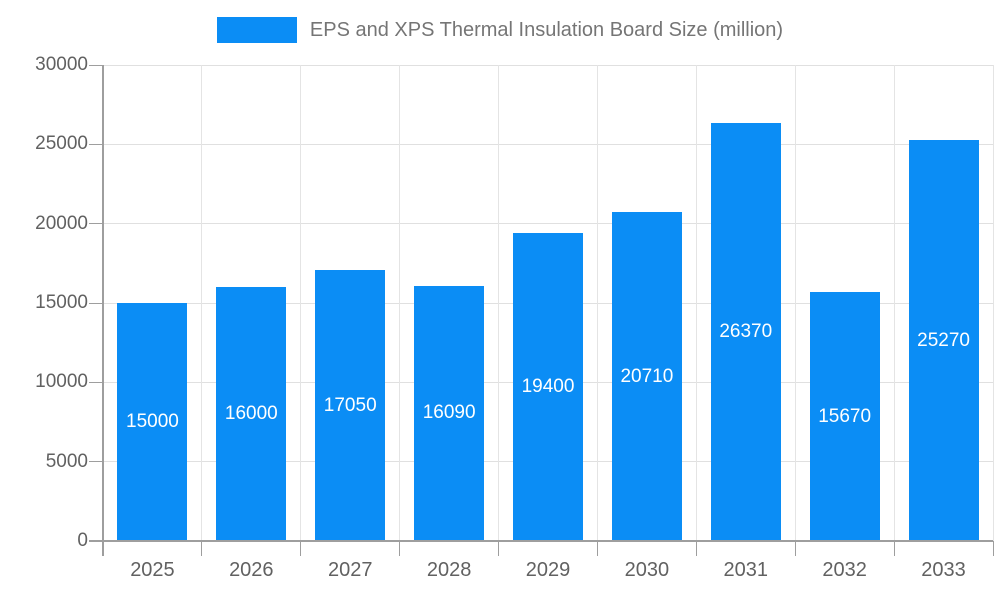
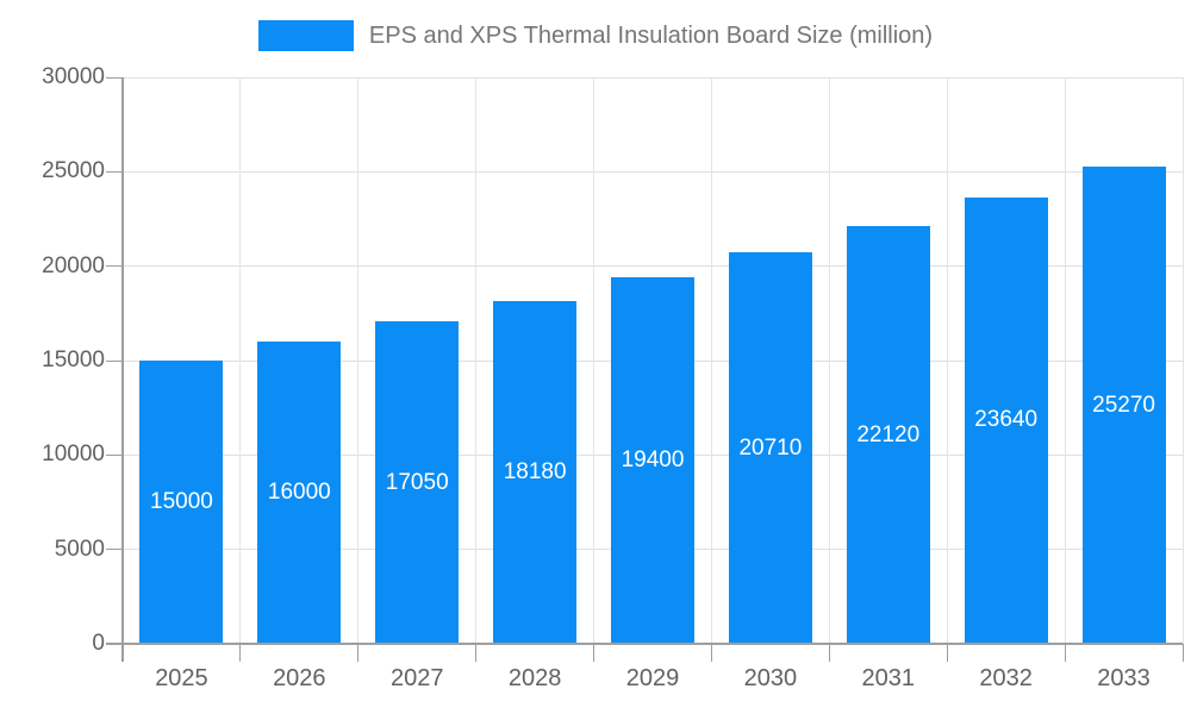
2028: 16090 -> 18180
2031: 26370 -> 22120
2032: 15670 -> 23640
